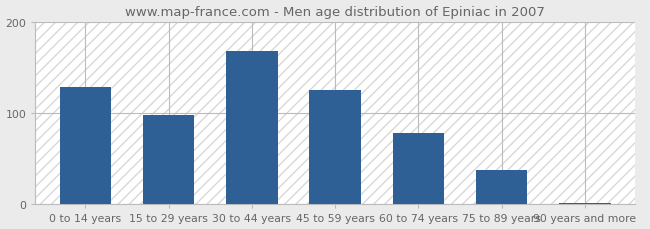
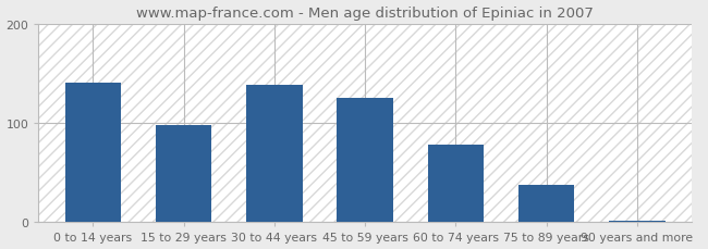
0 to 14 years: 128 -> 140
30 to 44 years: 168 -> 138
